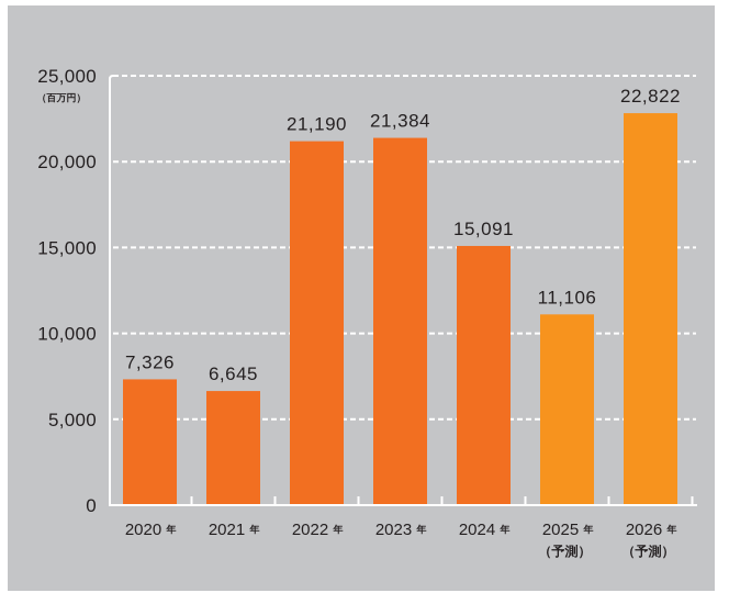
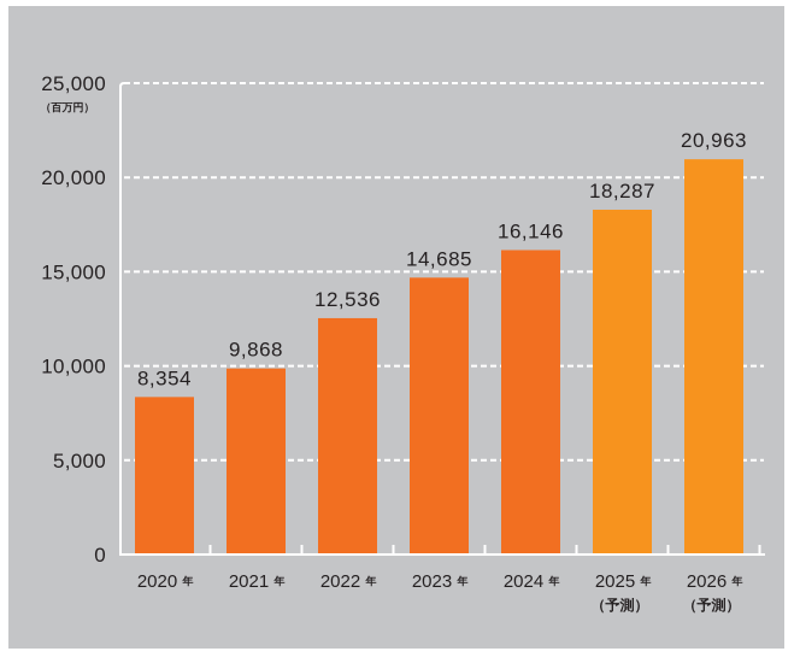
2020: 7,326 -> 8,354
2021: 6,645 -> 9,868
2022: 21,190 -> 12,536
2023: 21,384 -> 14,685
2024: 15,091 -> 16,146
2025: 11,106 -> 18,287
2026: 22,822 -> 20,963
